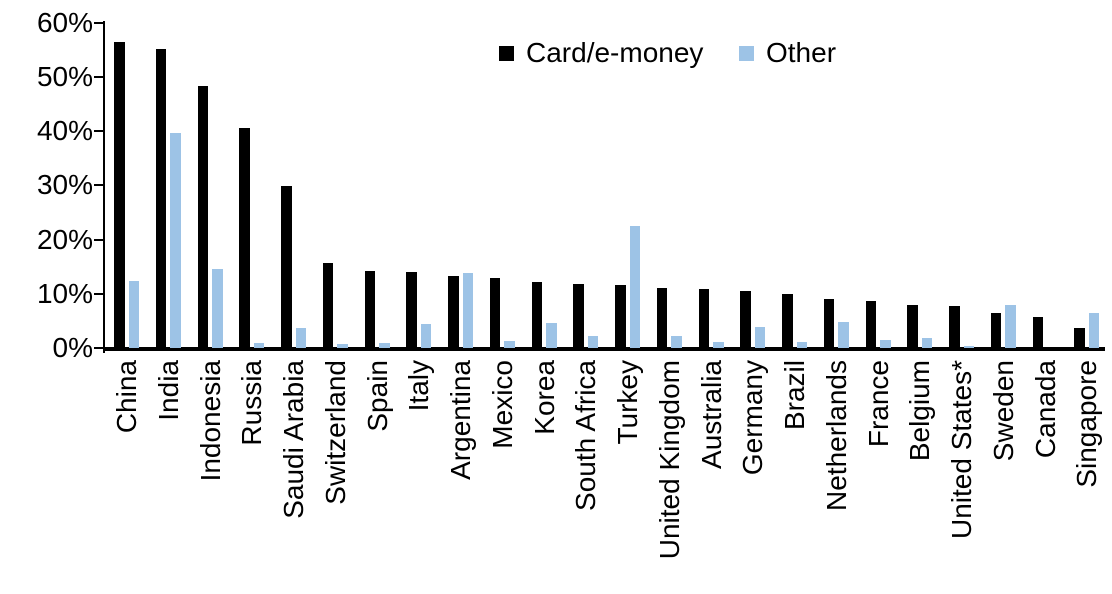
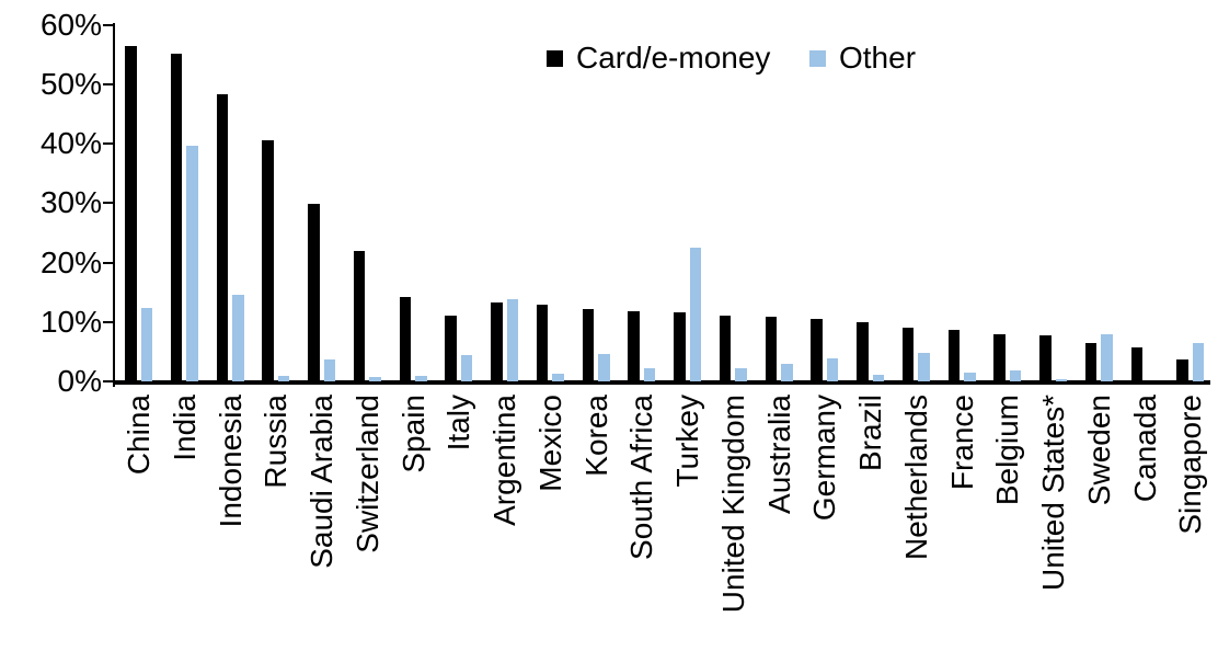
Card/e-money/Switzerland: 16% -> 22%
Card/e-money/Italy: 14% -> 11%
Other/Australia: 1% -> 3%
